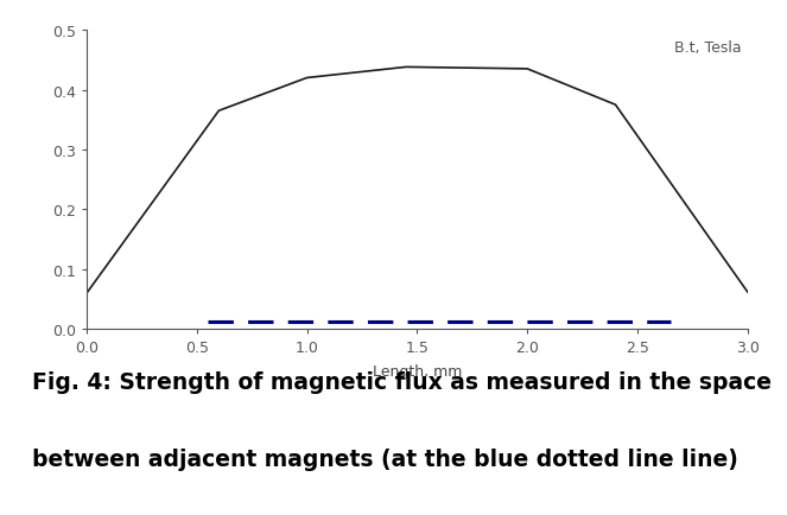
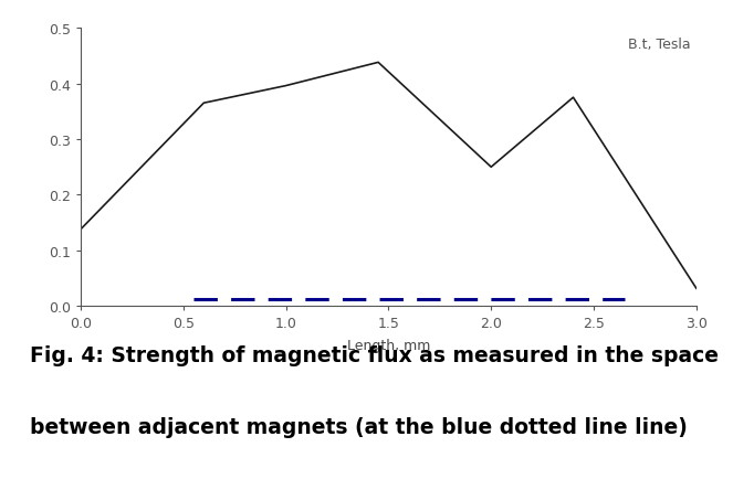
0.0: 0.060 -> 0.138
1.0: 0.420 -> 0.396
2.0: 0.435 -> 0.250
3.0: 0.062 -> 0.032
